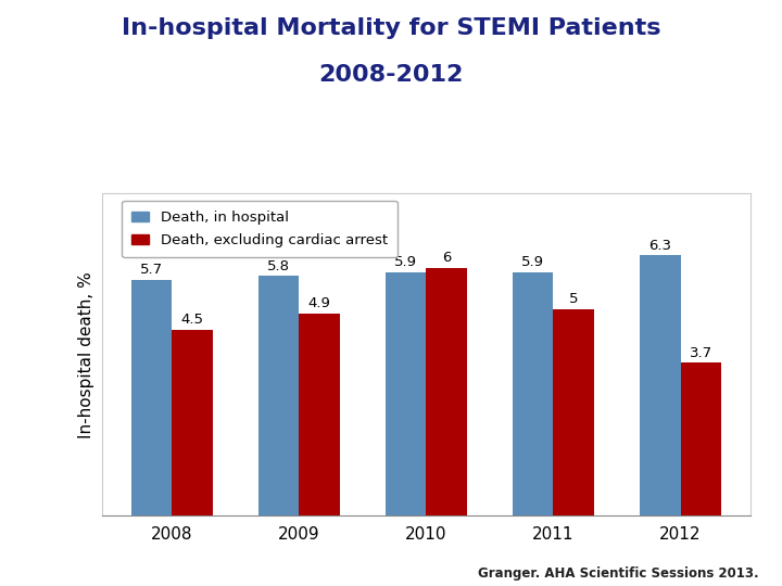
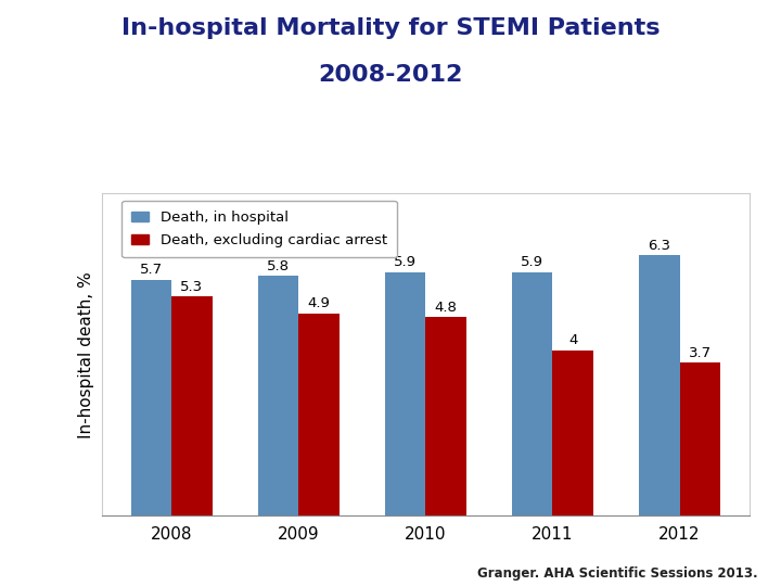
Death, excluding cardiac arrest/2008: 4.5 -> 5.3
Death, excluding cardiac arrest/2010: 6 -> 4.8
Death, excluding cardiac arrest/2011: 5 -> 4
